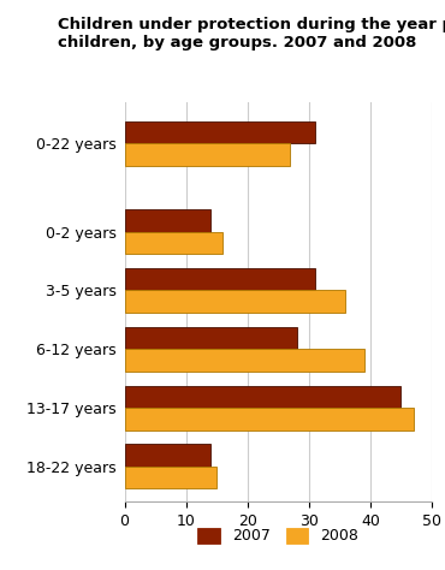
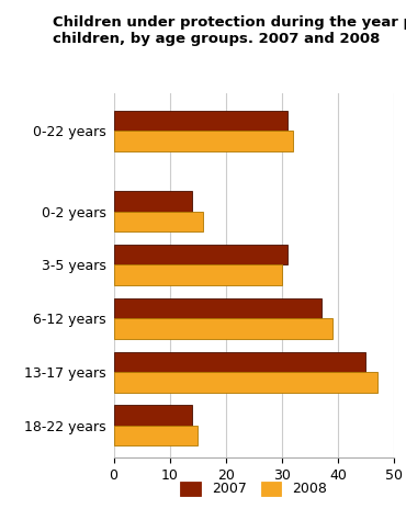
2008/0-22 years: 27 -> 32
2008/3-5 years: 36 -> 30
2007/6-12 years: 28 -> 37
